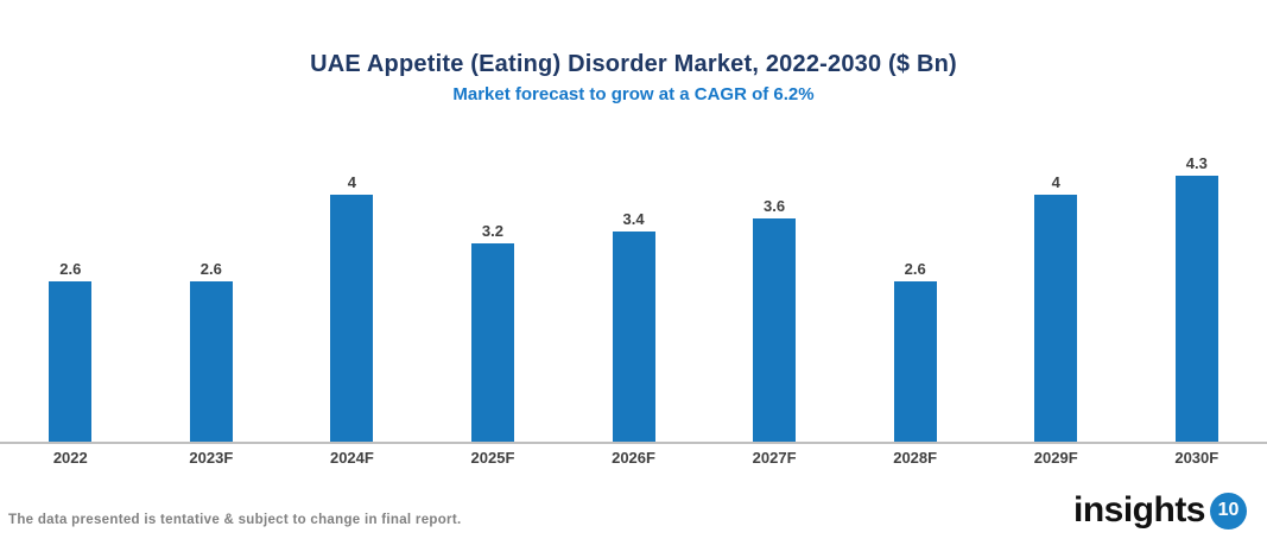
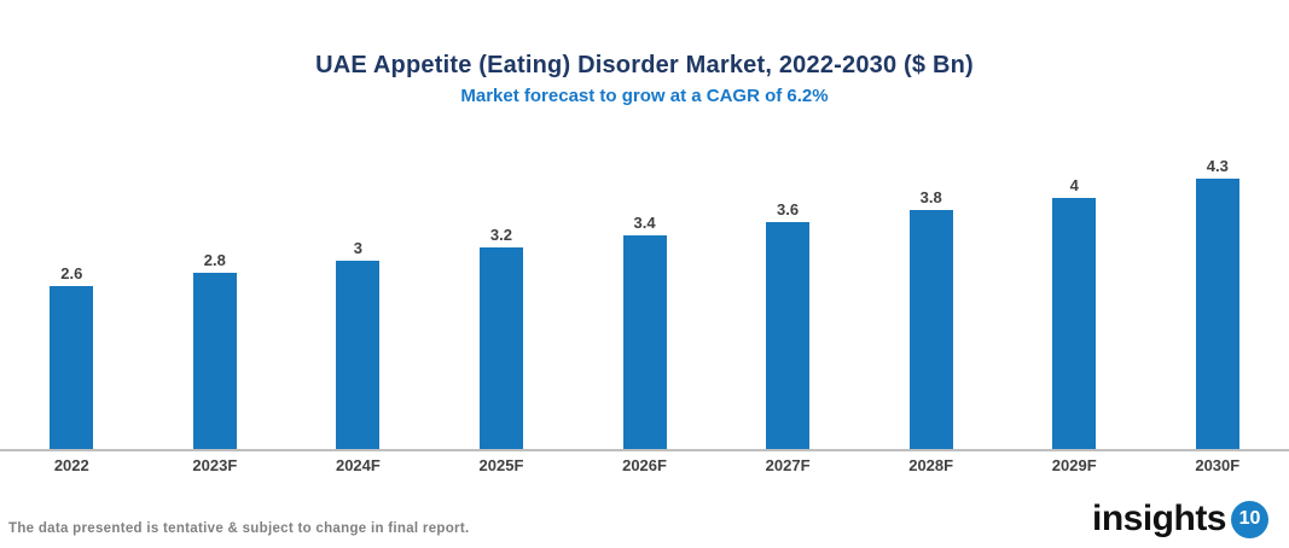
2023F: 2.6 -> 2.8
2024F: 4 -> 3
2028F: 2.6 -> 3.8
